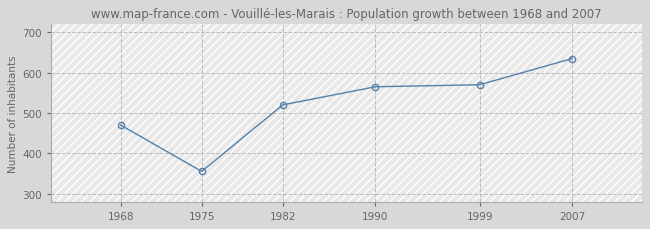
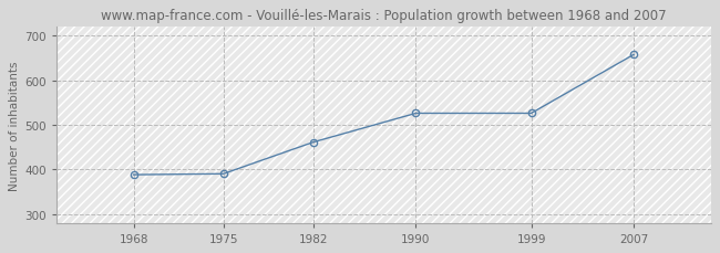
1968: 470 -> 388
1975: 355 -> 390
1982: 520 -> 461
1990: 565 -> 526
1999: 570 -> 526
2007: 635 -> 658
